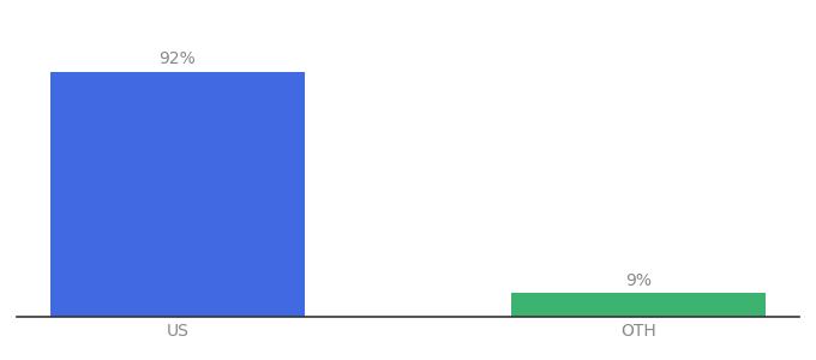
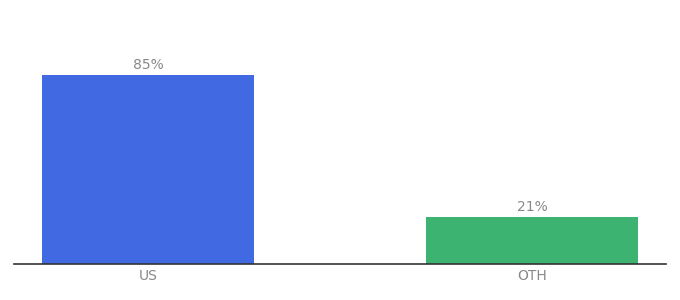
US: 92% -> 85%
OTH: 9% -> 21%
